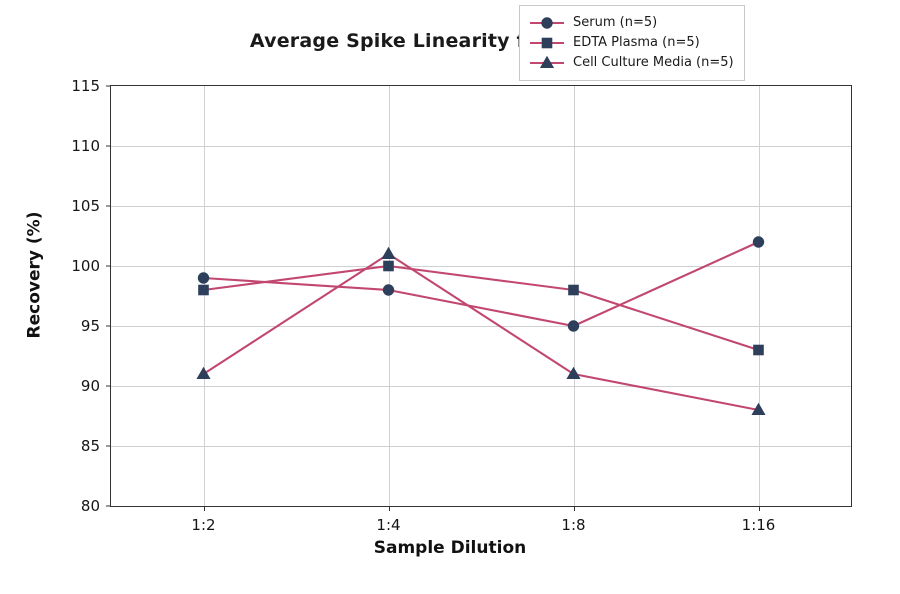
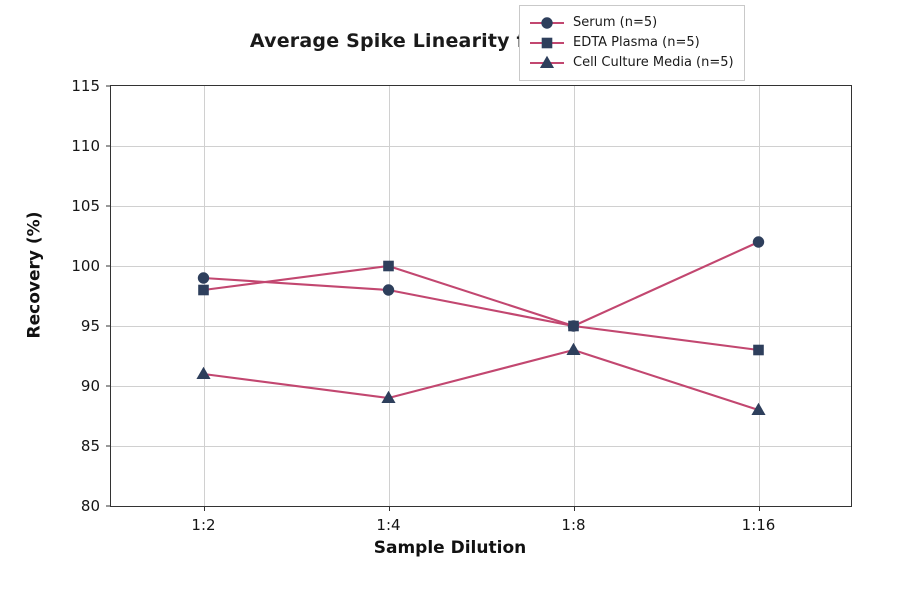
Cell Culture Media (n=5)/1:4: 101 -> 89
EDTA Plasma (n=5)/1:8: 98 -> 95
Cell Culture Media (n=5)/1:8: 91 -> 93
